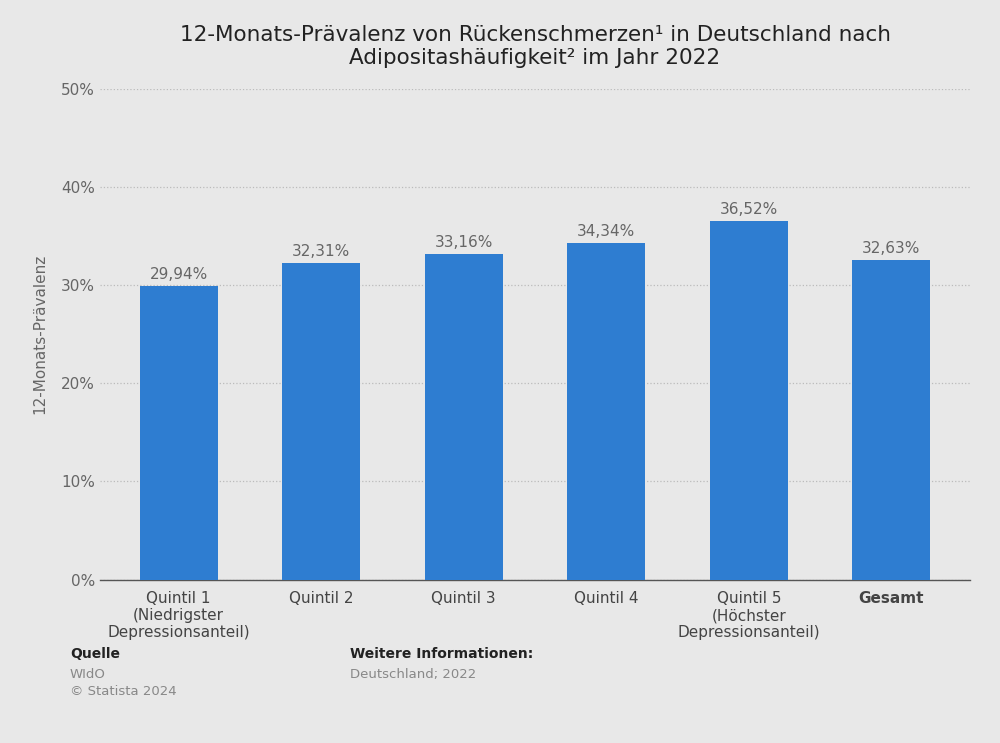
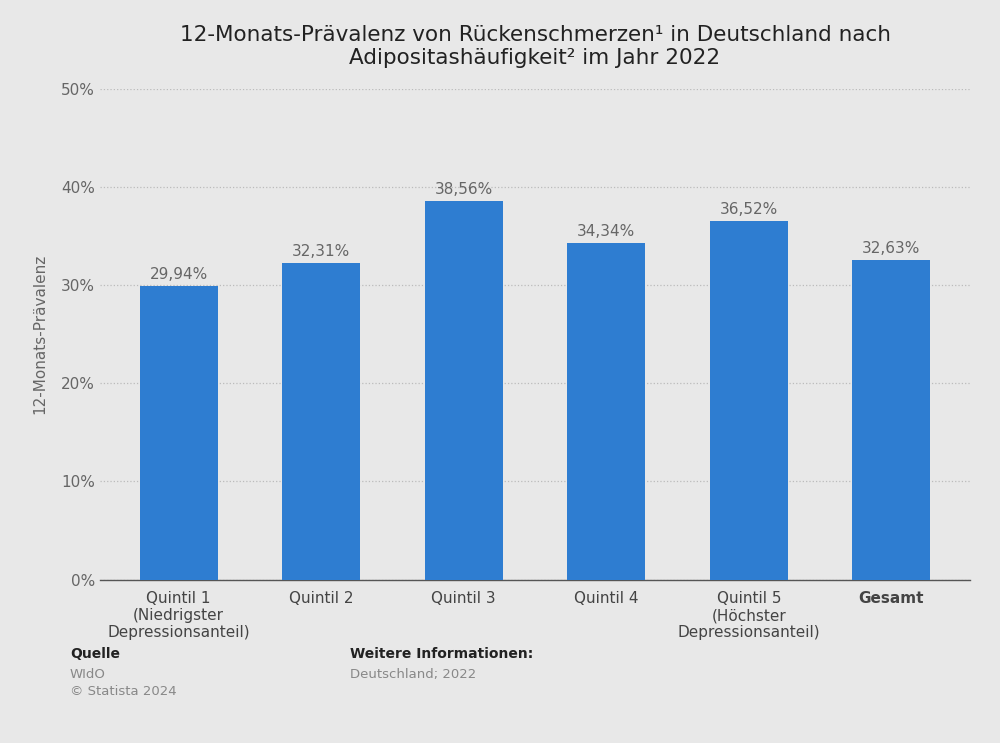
Quintil 3: 33,16% -> 38,56%
